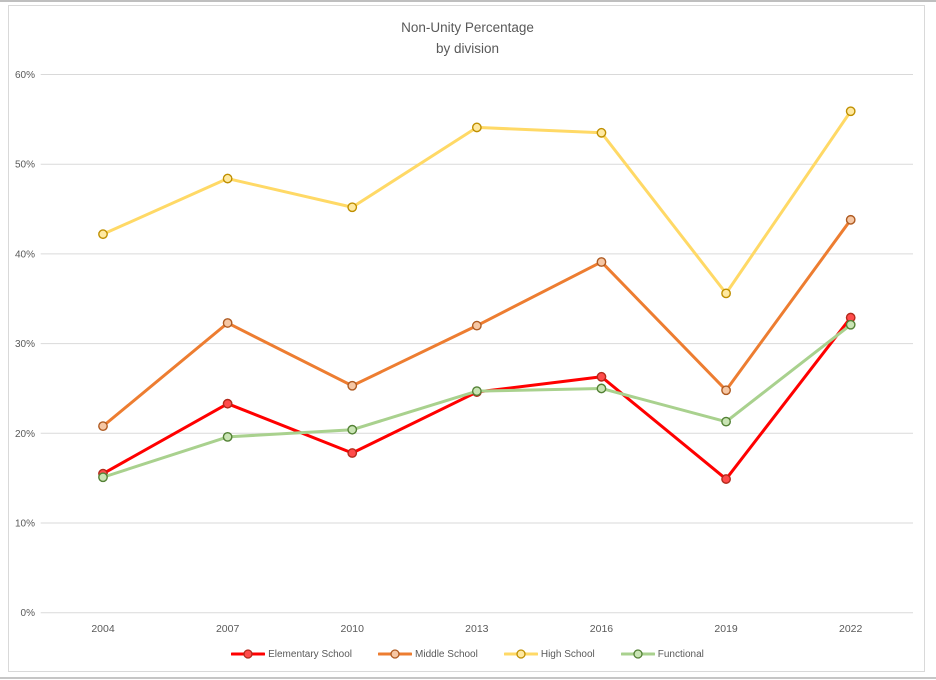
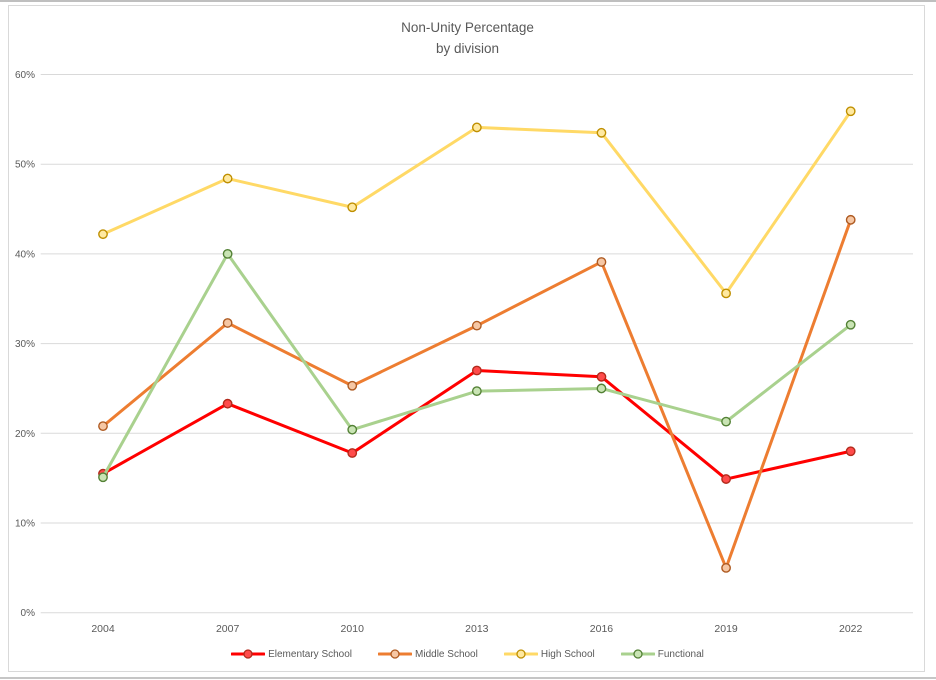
Functional/2007: 20% -> 40%
Elementary School/2013: 25% -> 27%
Middle School/2019: 25% -> 5%
Elementary School/2022: 33% -> 18%
